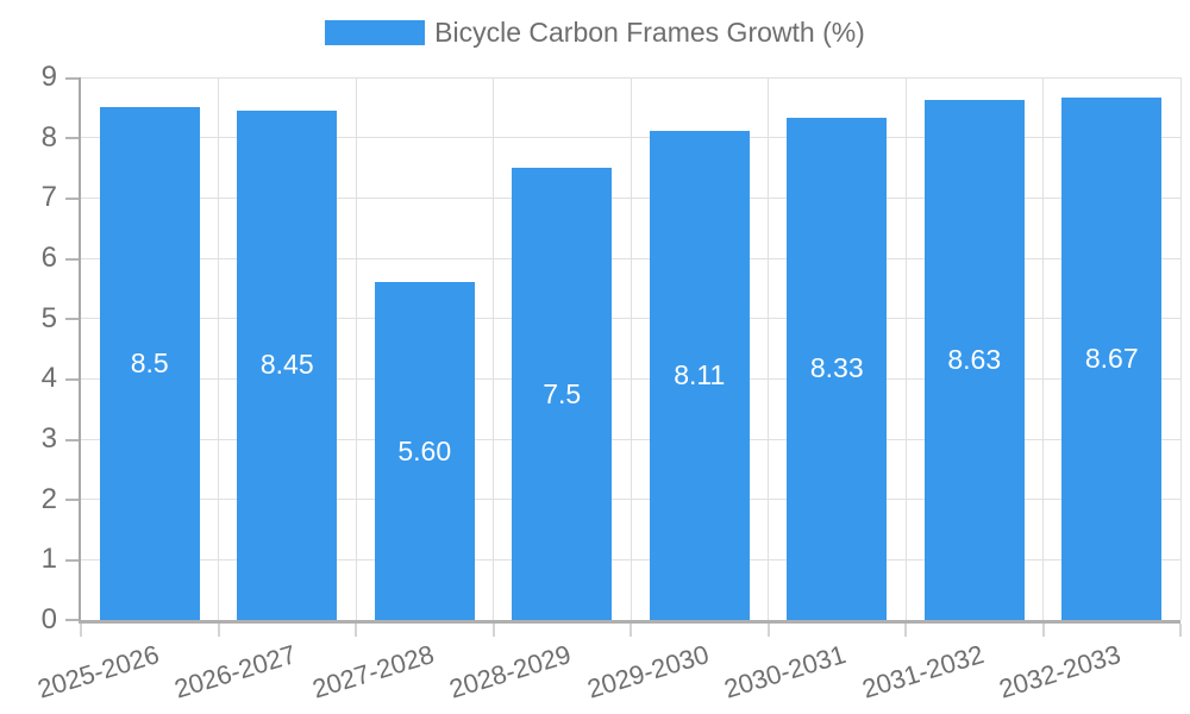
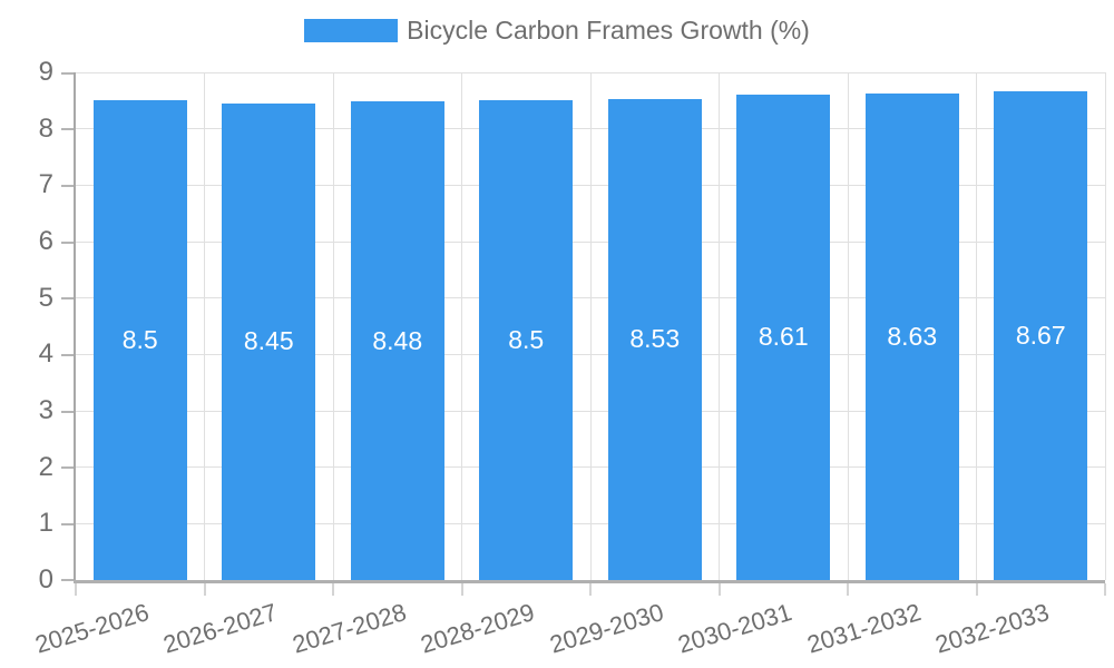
2027-2028: 5.60 -> 8.48
2028-2029: 7.5 -> 8.5
2029-2030: 8.11 -> 8.53
2030-2031: 8.33 -> 8.61
